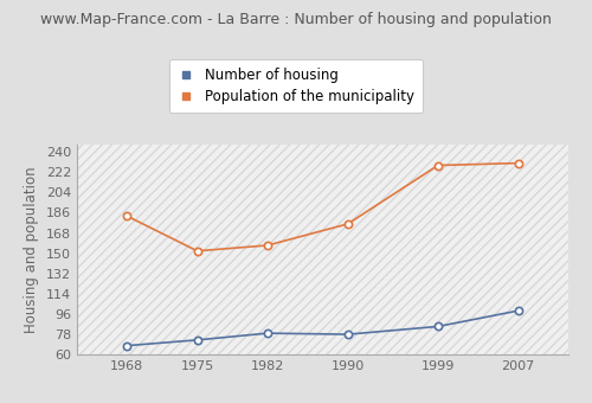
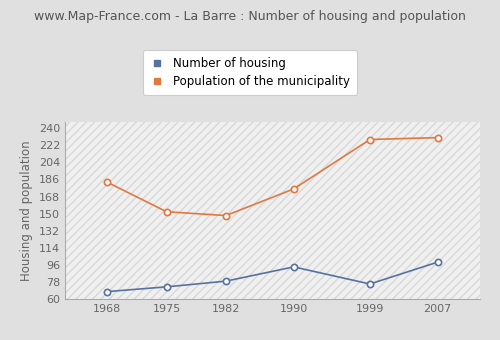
Population of the municipality/1982: 157 -> 148
Number of housing/1990: 78 -> 94
Number of housing/1999: 85 -> 76
